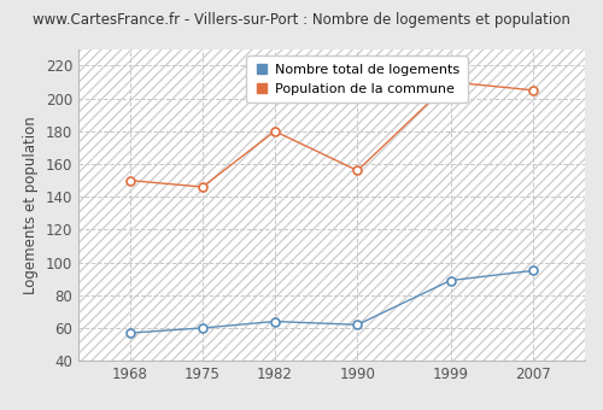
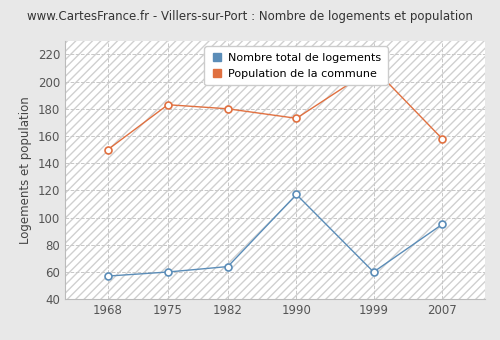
Population de la commune/1975: 146 -> 183
Nombre total de logements/1990: 62 -> 117
Population de la commune/1990: 156 -> 173
Nombre total de logements/1999: 89 -> 60
Population de la commune/2007: 205 -> 158
